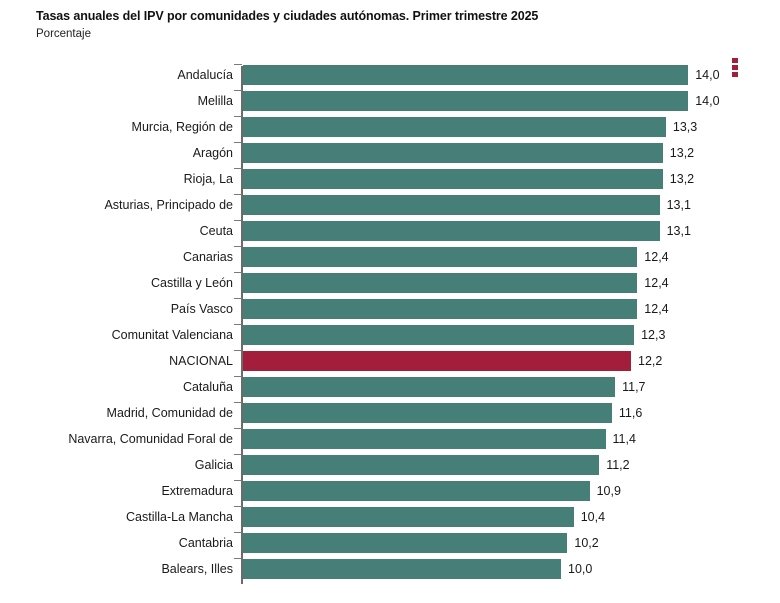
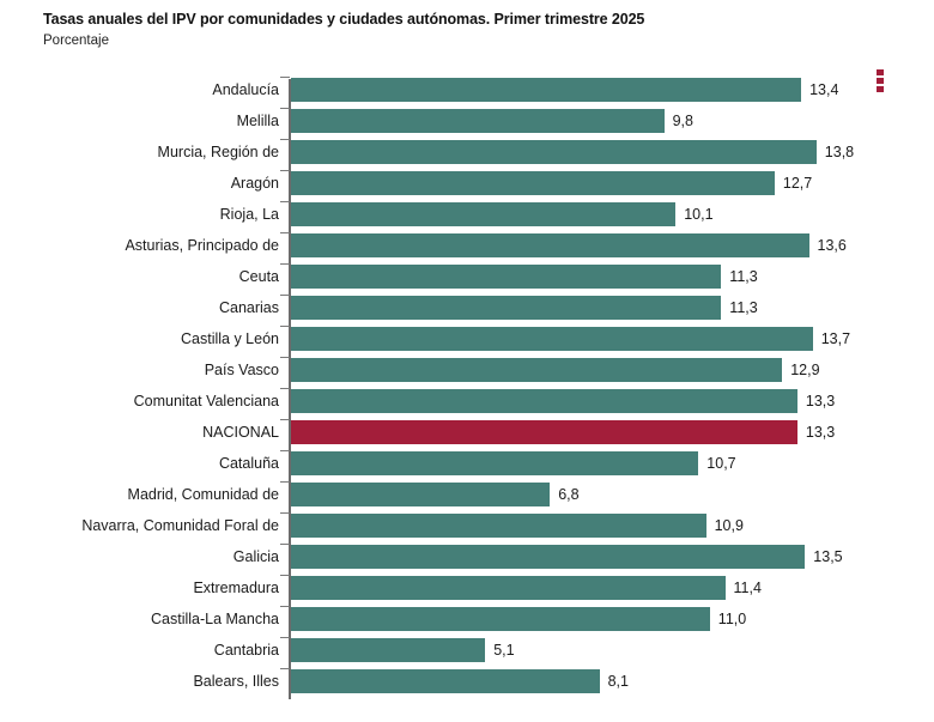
Andalucía: 14,0 -> 13,4
Melilla: 14,0 -> 9,8
Murcia, Región de: 13,3 -> 13,8
Aragón: 13,2 -> 12,7
Rioja, La: 13,2 -> 10,1
Asturias, Principado de: 13,1 -> 13,6
Ceuta: 13,1 -> 11,3
Canarias: 12,4 -> 11,3
Castilla y León: 12,4 -> 13,7
País Vasco: 12,4 -> 12,9
Comunitat Valenciana: 12,3 -> 13,3
NACIONAL: 12,2 -> 13,3
Cataluña: 11,7 -> 10,7
Madrid, Comunidad de: 11,6 -> 6,8
Navarra, Comunidad Foral de: 11,4 -> 10,9
Galicia: 11,2 -> 13,5
Extremadura: 10,9 -> 11,4
Castilla-La Mancha: 10,4 -> 11,0
Cantabria: 10,2 -> 5,1
Balears, Illes: 10,0 -> 8,1
